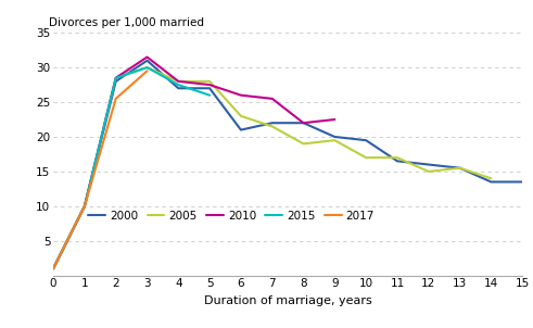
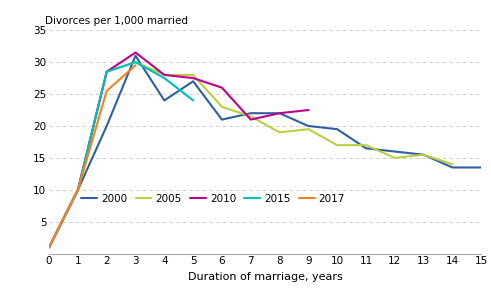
2000/2: 28.0 -> 20.0
2000/4: 27.0 -> 24.0
2015/5: 26.0 -> 24.0
2010/7: 25.5 -> 21.0
